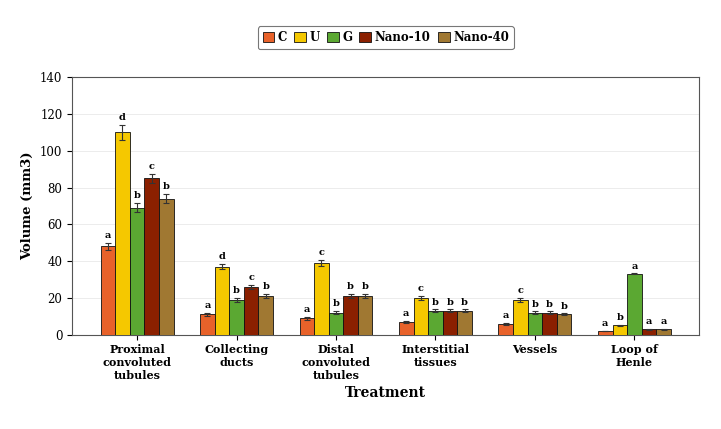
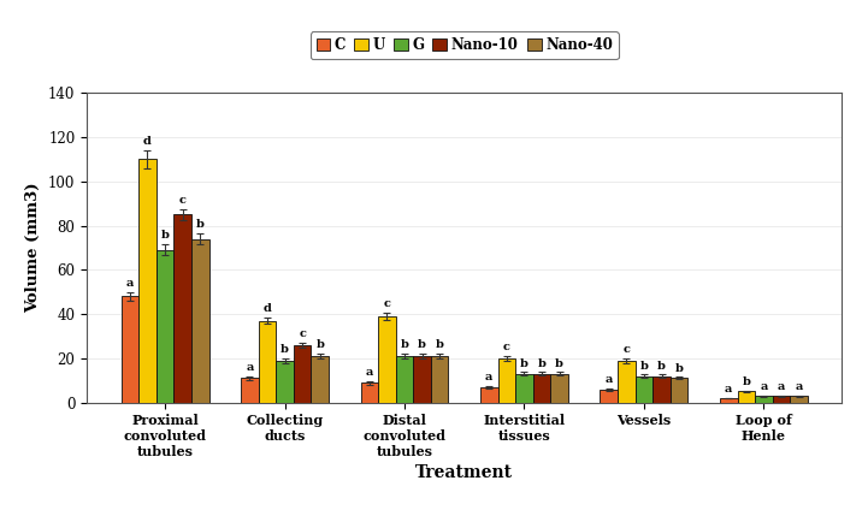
G/Distal convoluted tubules: 12 -> 21
G/Loop of Henle: 33 -> 3
